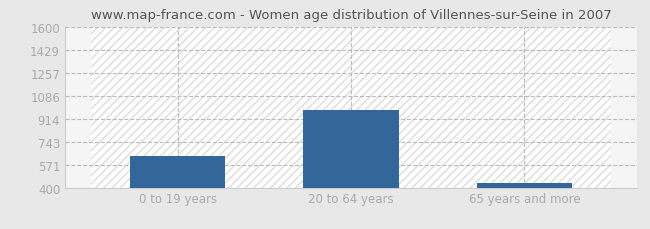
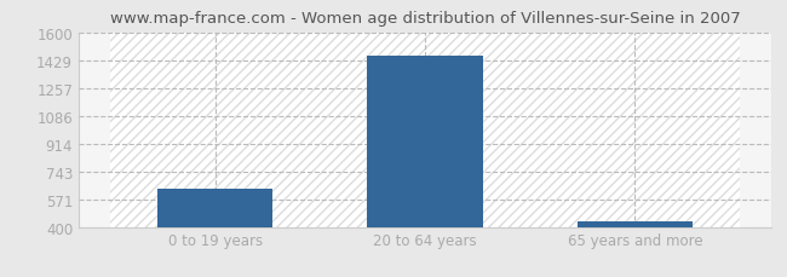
20 to 64 years: 980 -> 1460
